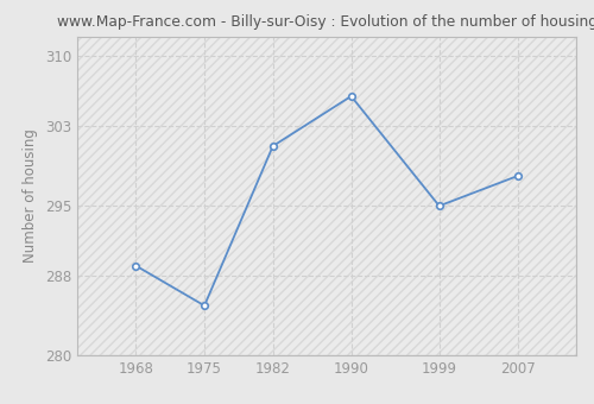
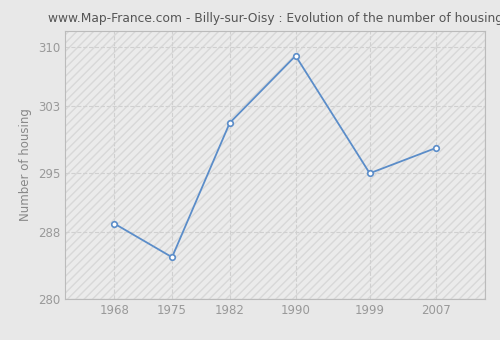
1990: 306 -> 309
